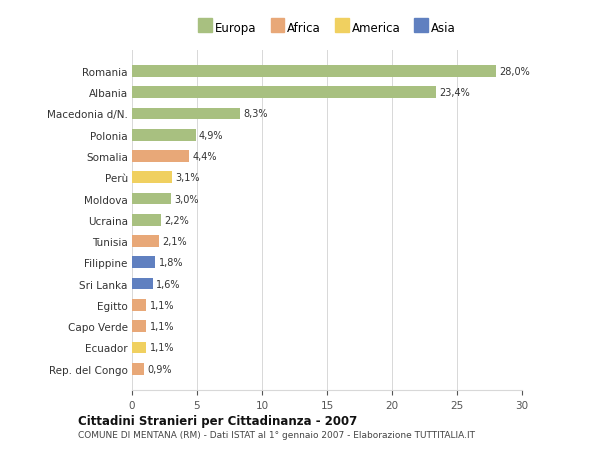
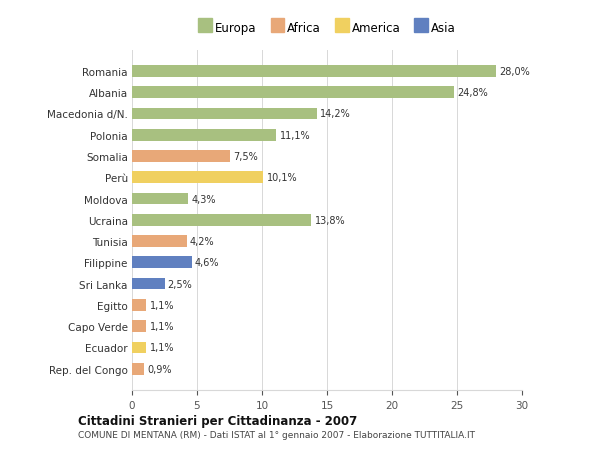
Albania: 23,4% -> 24,8%
Macedonia d/N.: 8,3% -> 14,2%
Polonia: 4,9% -> 11,1%
Somalia: 4,4% -> 7,5%
Perù: 3,1% -> 10,1%
Moldova: 3,0% -> 4,3%
Ucraina: 2,2% -> 13,8%
Tunisia: 2,1% -> 4,2%
Filippine: 1,8% -> 4,6%
Sri Lanka: 1,6% -> 2,5%
